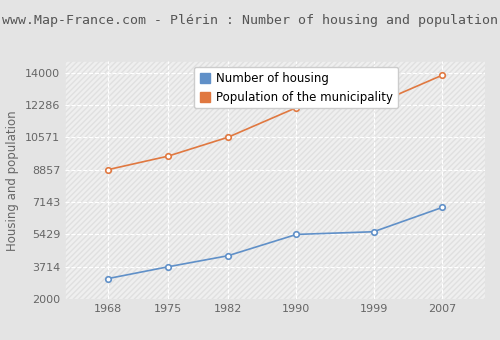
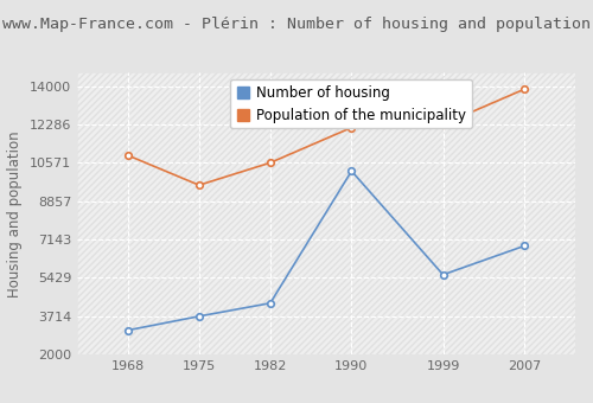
Population of the municipality/1968: 8900 -> 10900
Number of housing/1990: 5400 -> 10200
